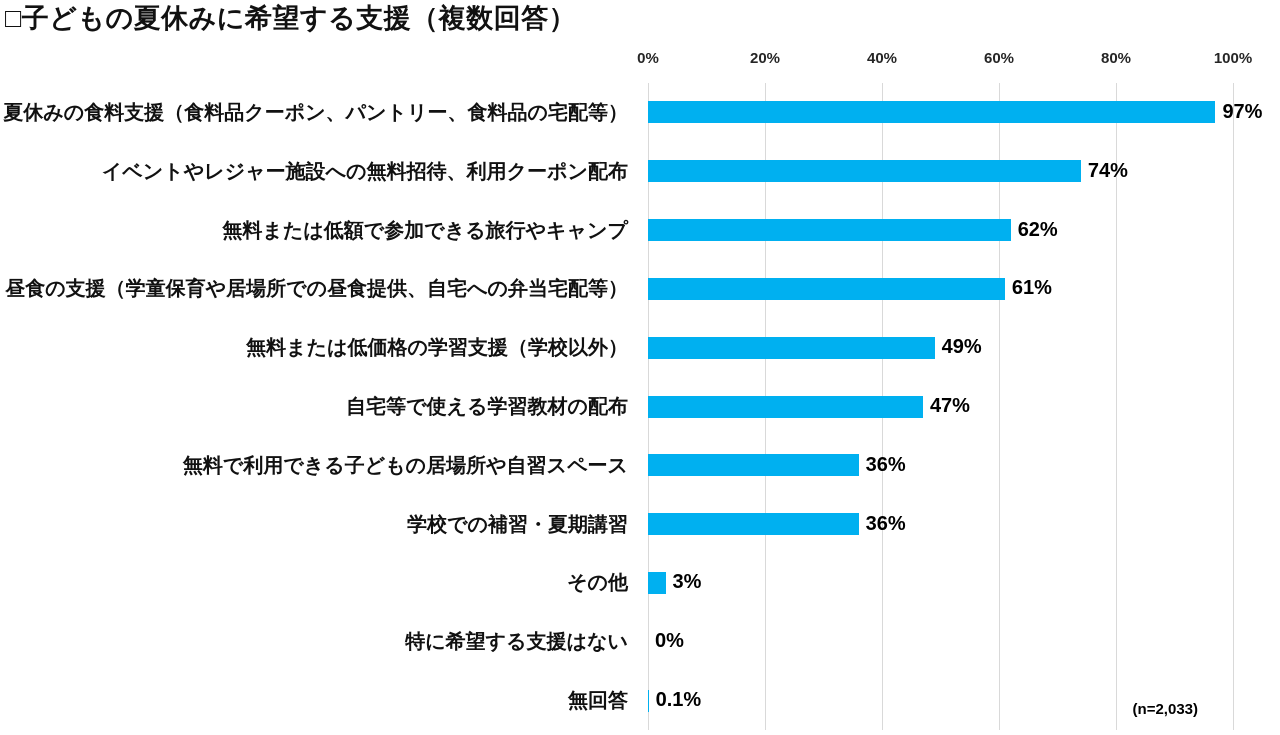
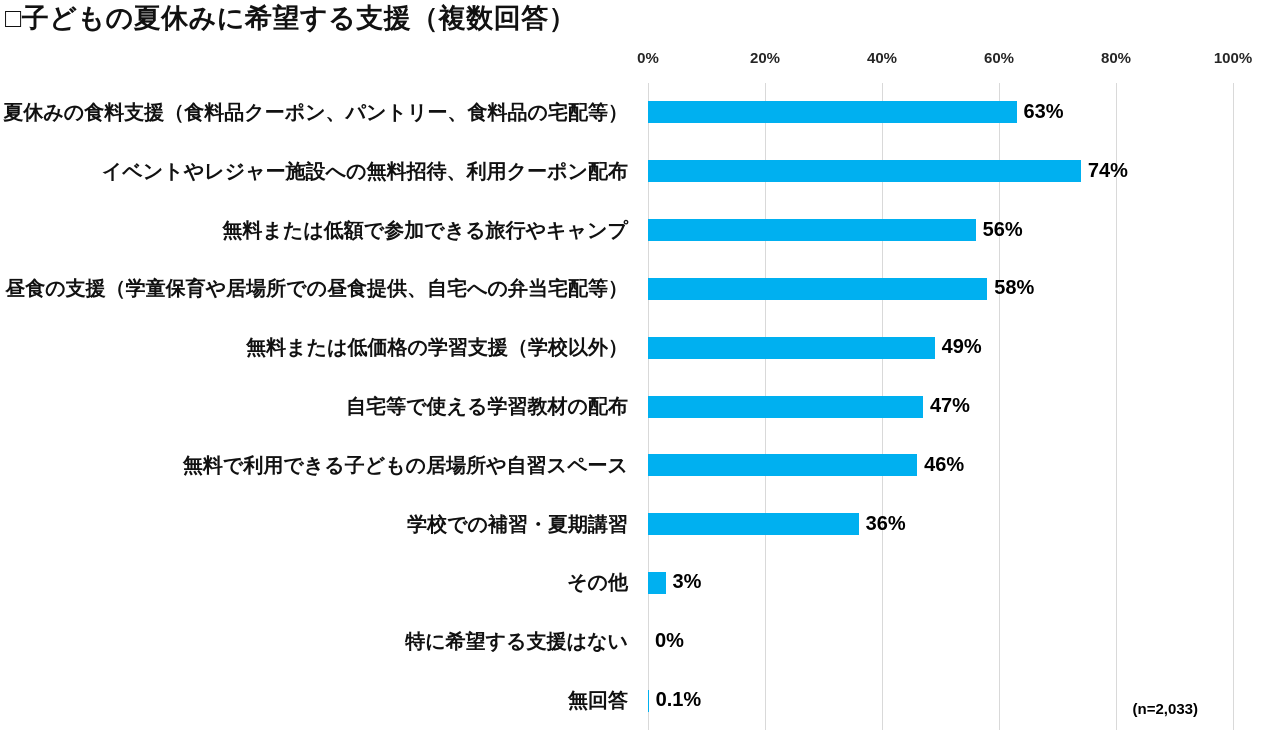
夏休みの食料支援（食料品クーポン、パントリー、食料品の宅配等）: 97% -> 63%
無料または低額で参加できる旅行やキャンプ: 62% -> 56%
昼食の支援（学童保育や居場所での昼食提供、自宅への弁当宅配等）: 61% -> 58%
無料で利用できる子どもの居場所や自習スペース: 36% -> 46%
